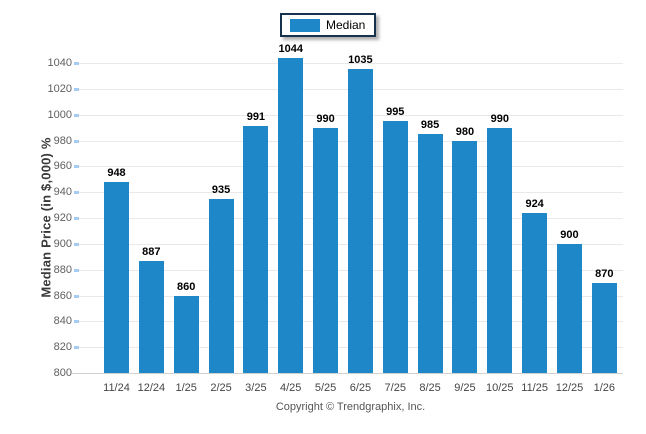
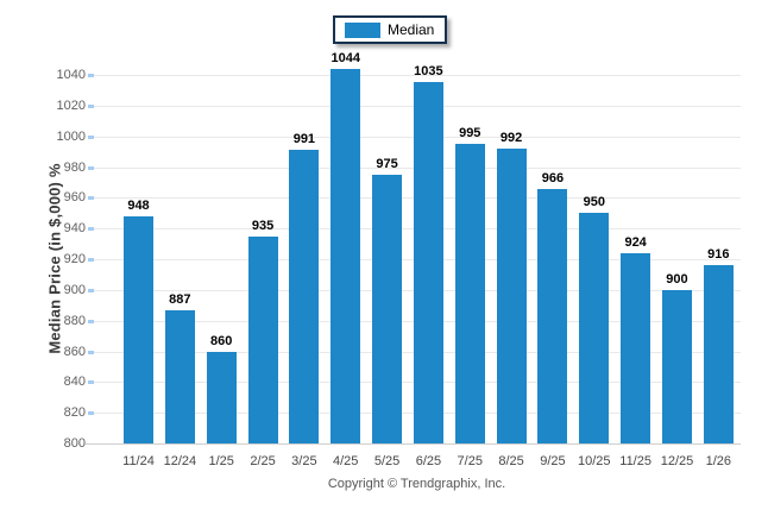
5/25: 990 -> 975
8/25: 985 -> 992
9/25: 980 -> 966
10/25: 990 -> 950
1/26: 870 -> 916
